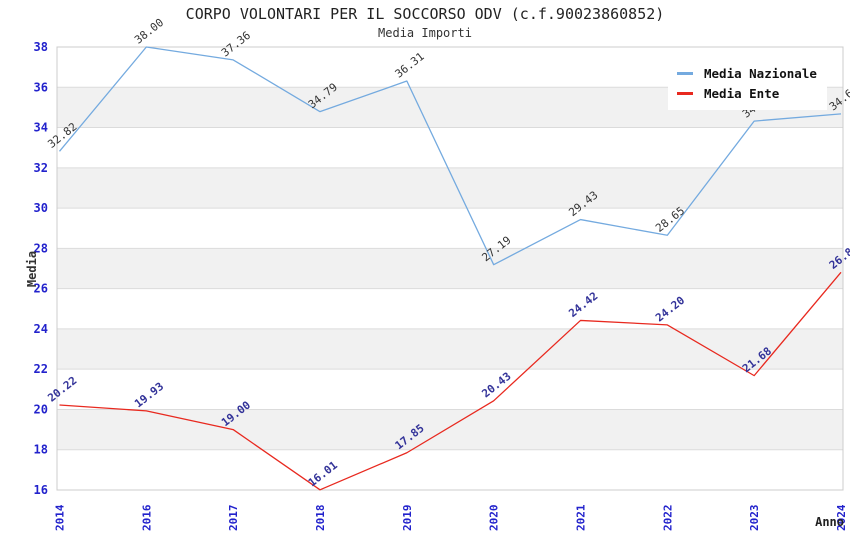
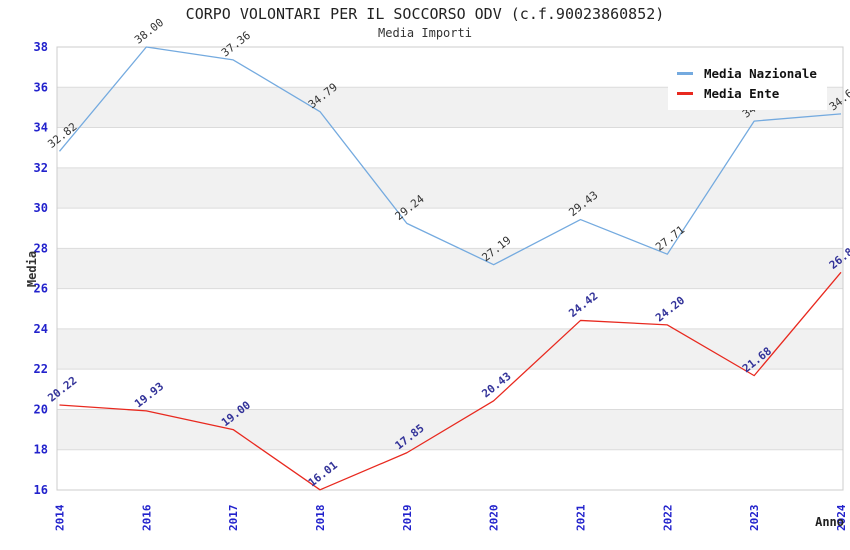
Media Nazionale/2019: 36.31 -> 29.24
Media Nazionale/2022: 28.65 -> 27.71
